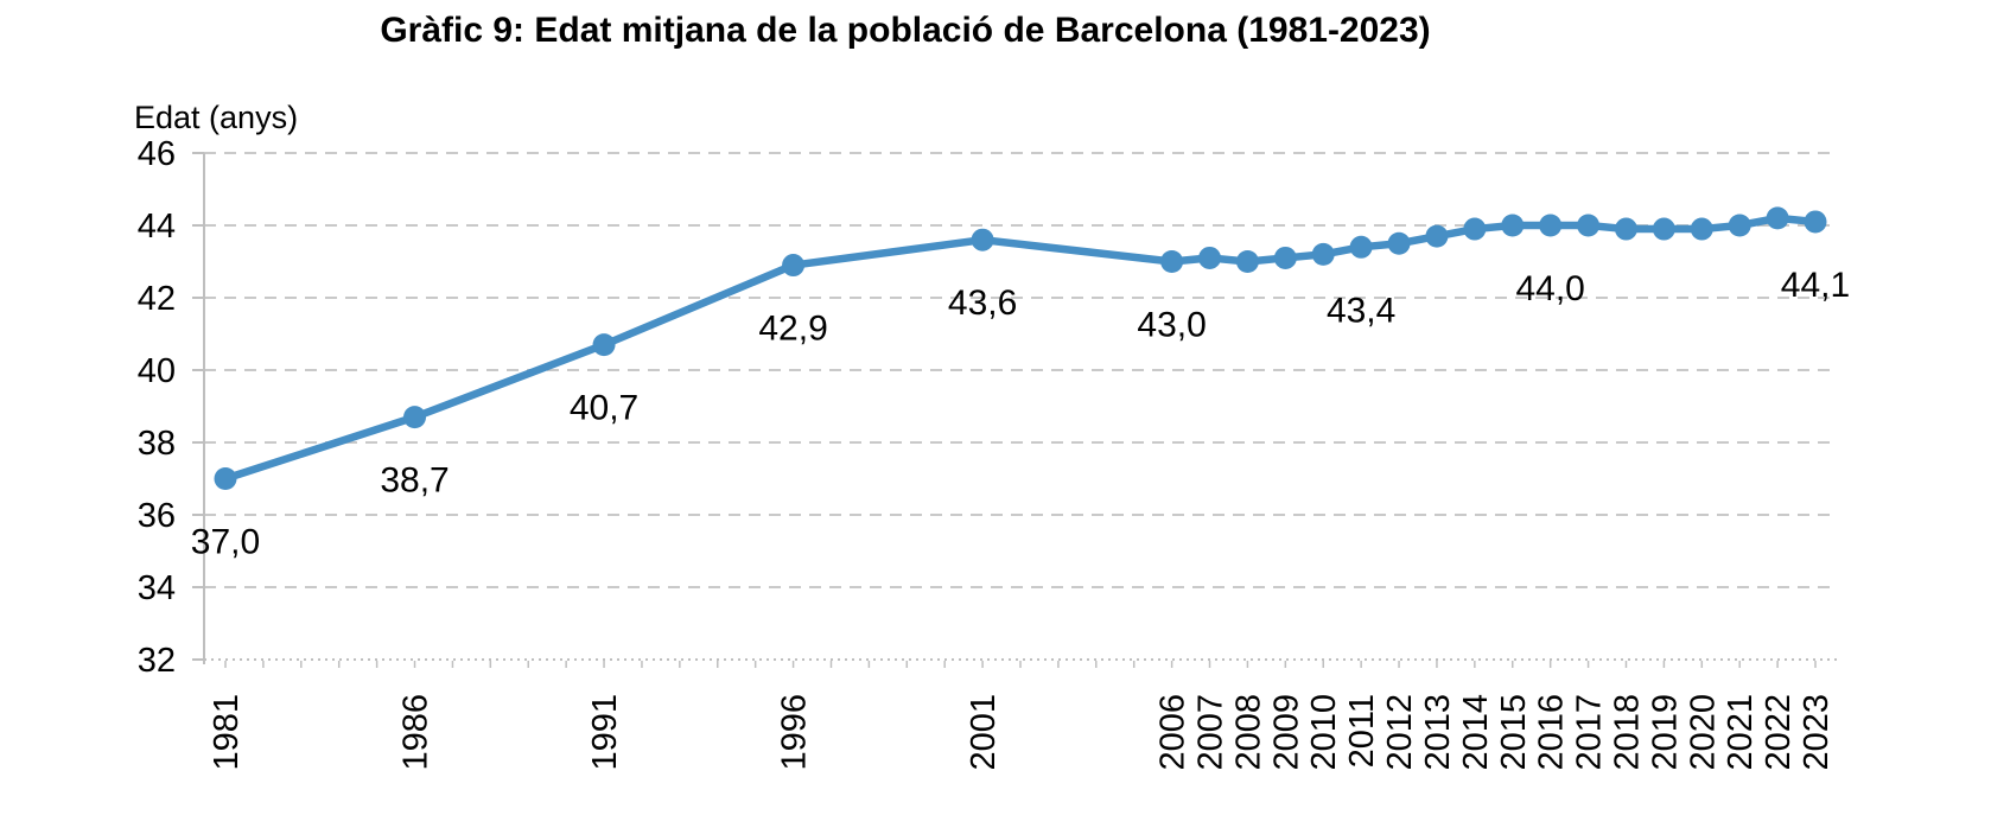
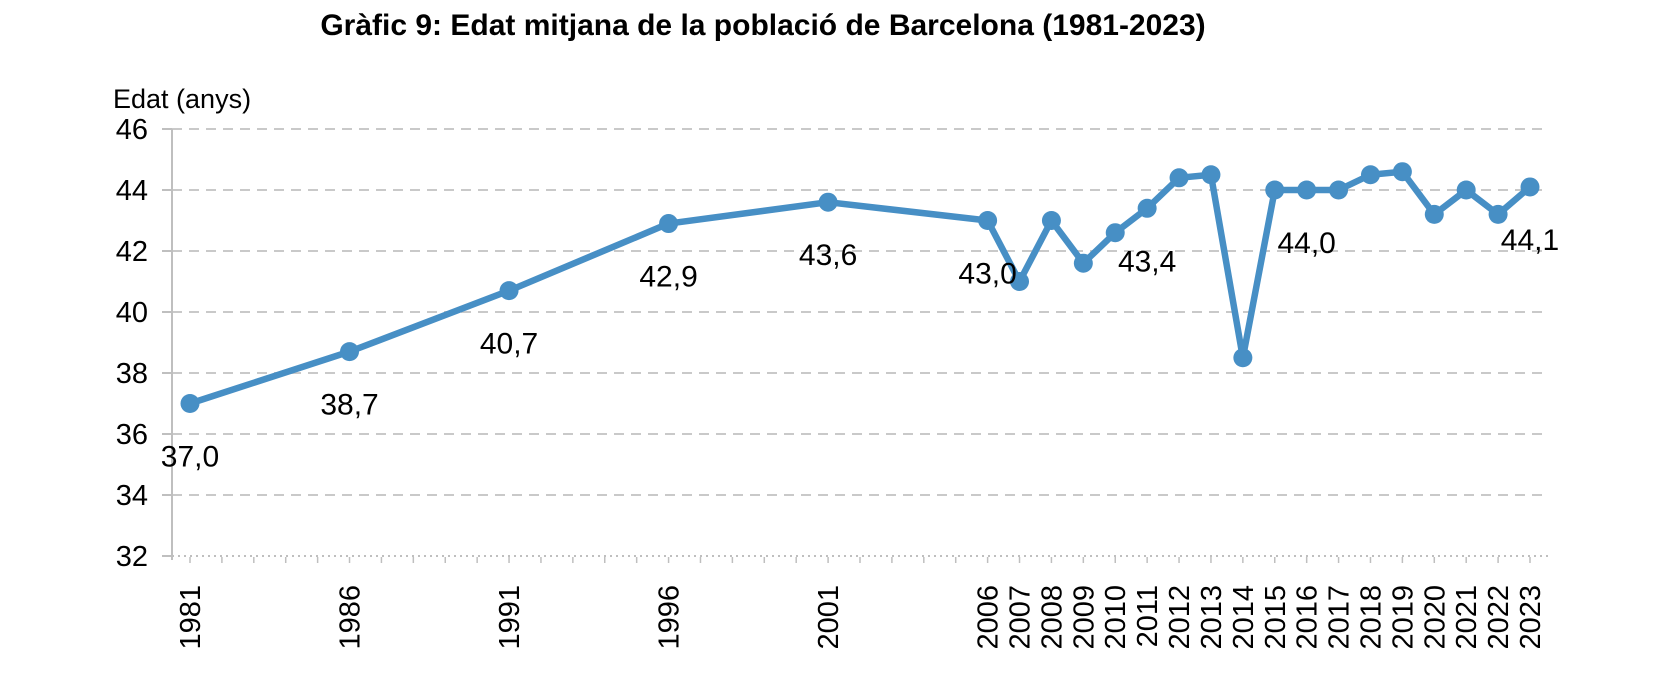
2007: 43.1 -> 41.0
2009: 43.1 -> 41.6
2010: 43.2 -> 42.6
2012: 43.5 -> 44.4
2013: 43.7 -> 44.5
2014: 43.9 -> 38.5
2018: 43.9 -> 44.5
2019: 43.9 -> 44.6
2020: 43.9 -> 43.2
2022: 44.2 -> 43.2
